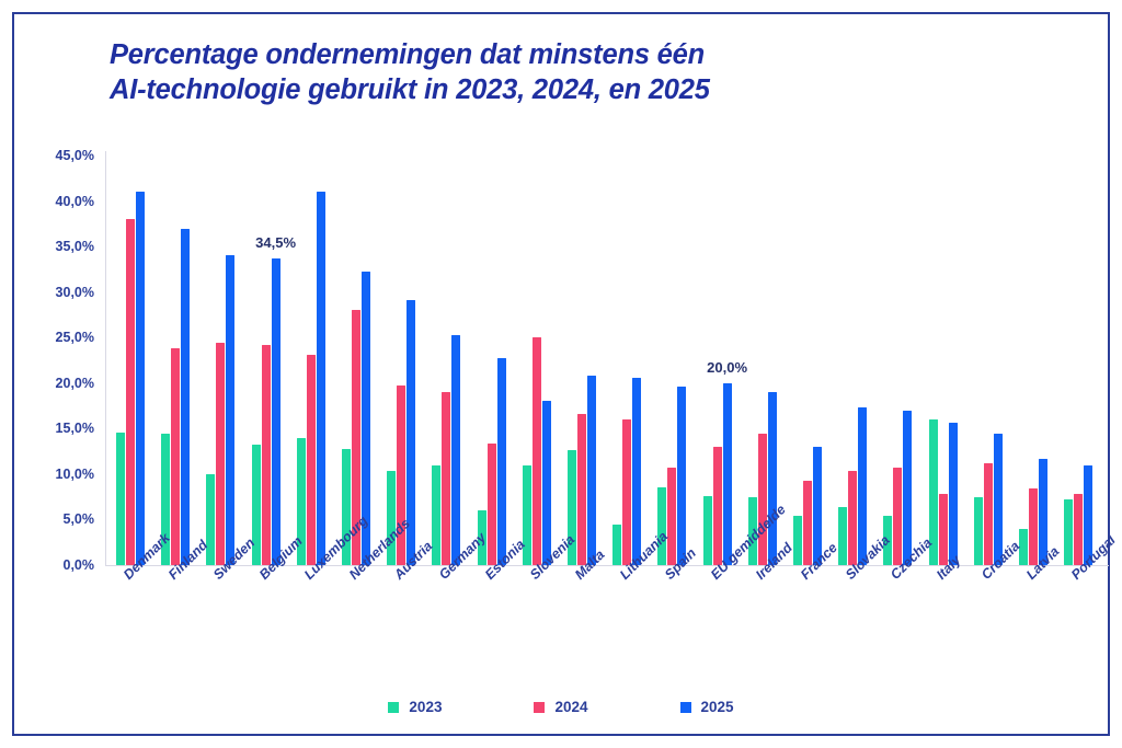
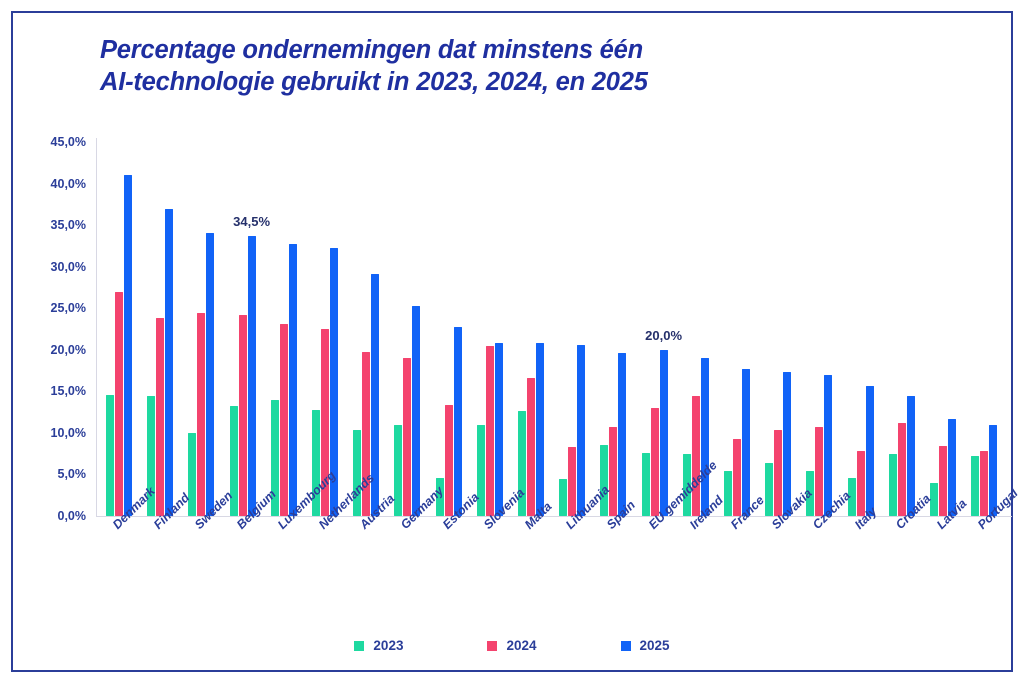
2024/Denmark: 38% -> 27%
2025/Luxembourg: 41% -> 33%
2024/Netherlands: 28% -> 22%
2023/Estonia: 6% -> 5%
2024/Slovenia: 25% -> 20%
2025/Slovenia: 18% -> 21%
2024/Lithuania: 16% -> 8%
2025/France: 13% -> 18%
2023/Italy: 16% -> 5%
